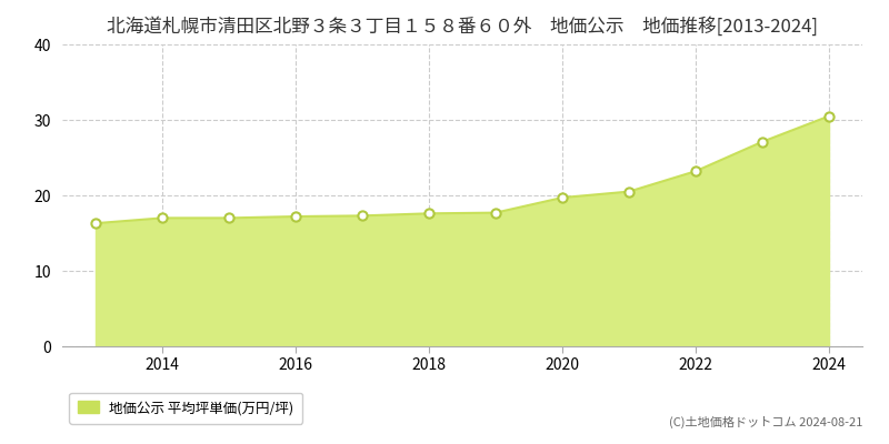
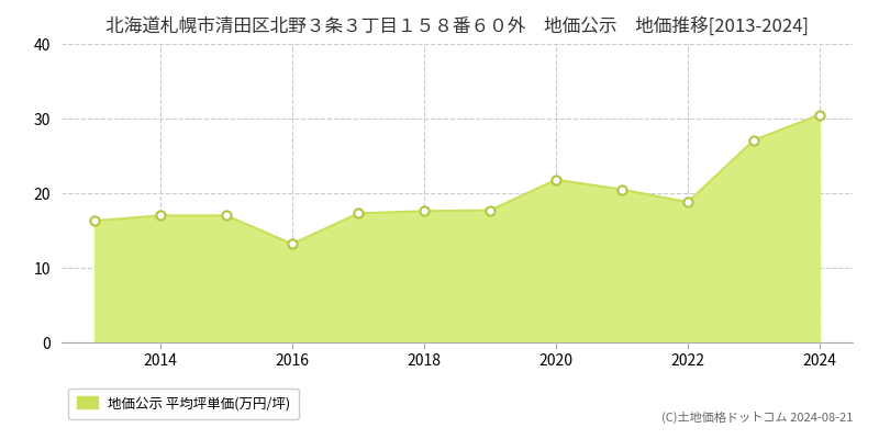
2016: 17.2 -> 13.2
2020: 19.7 -> 21.8
2022: 23.2 -> 18.8
